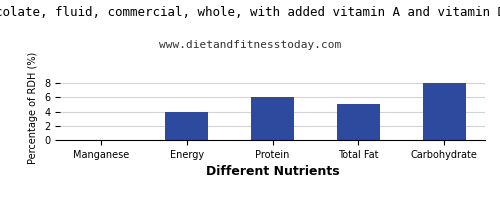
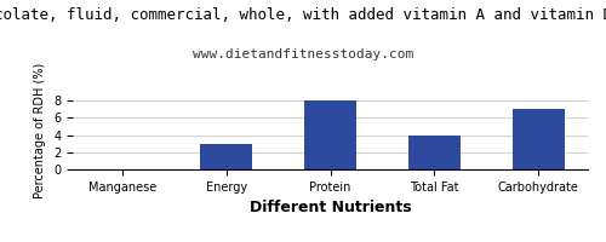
Energy: 4 -> 3
Protein: 6 -> 8
Total Fat: 5 -> 4
Carbohydrate: 8 -> 7
